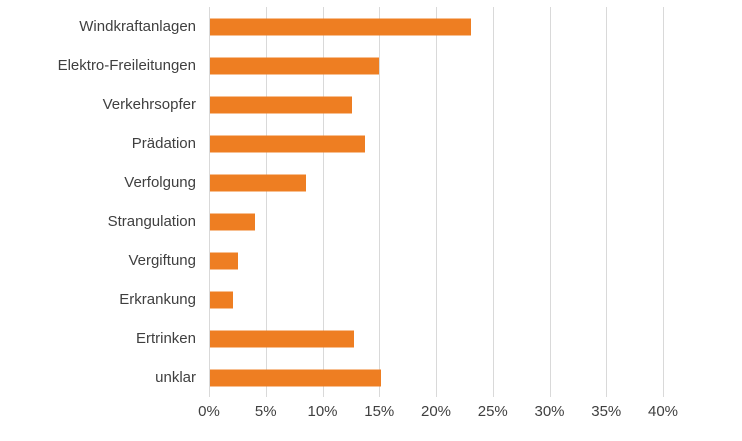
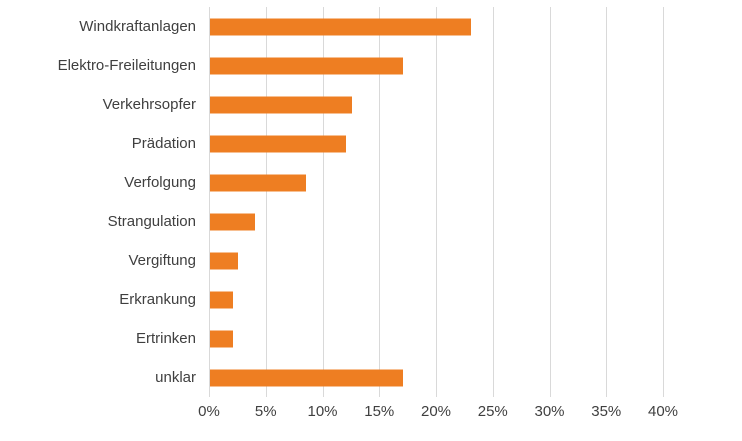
Elektro-Freileitungen: 14.9 -> 17
Prädation: 13.7 -> 12
Ertrinken: 12.7 -> 2
unklar: 15.1 -> 17
